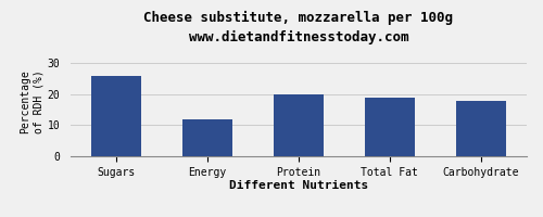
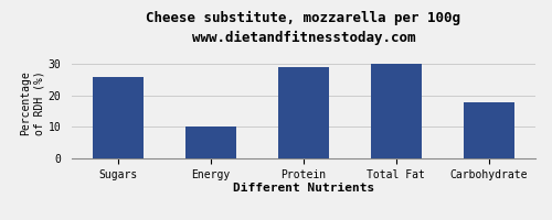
Energy: 12 -> 10
Protein: 20 -> 29
Total Fat: 19 -> 30
